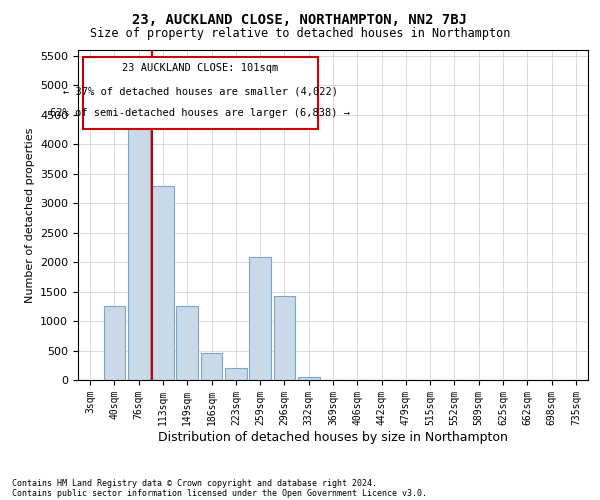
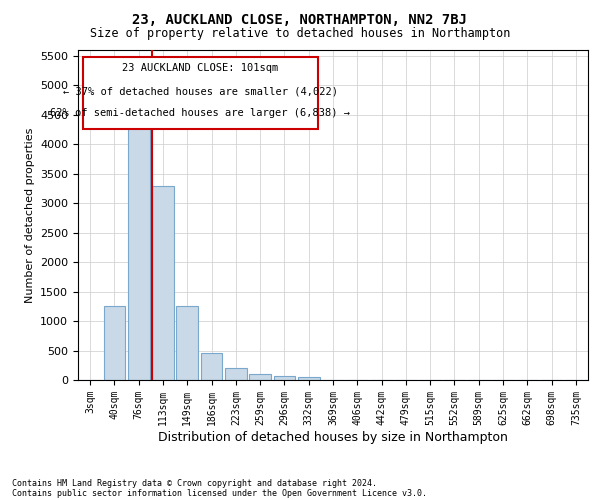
259sqm: 2080 -> 100
296sqm: 1420 -> 70
